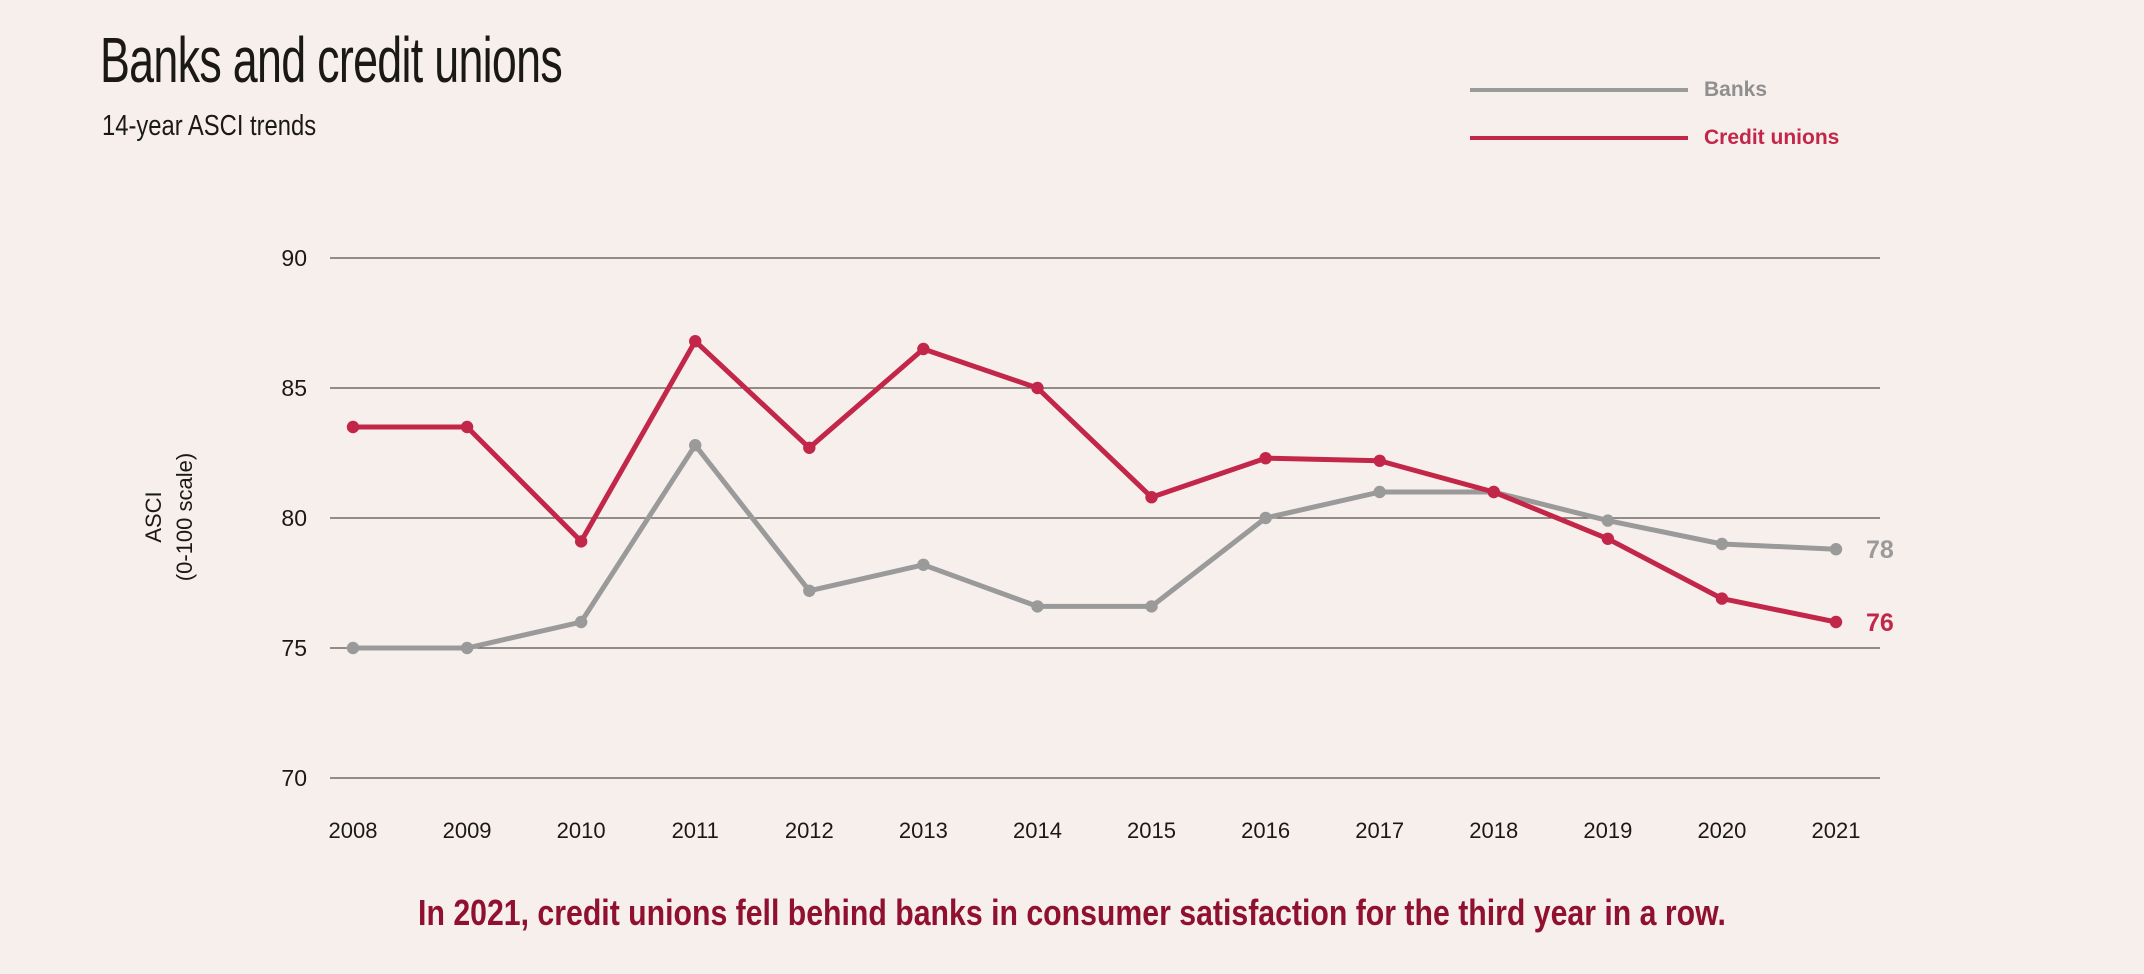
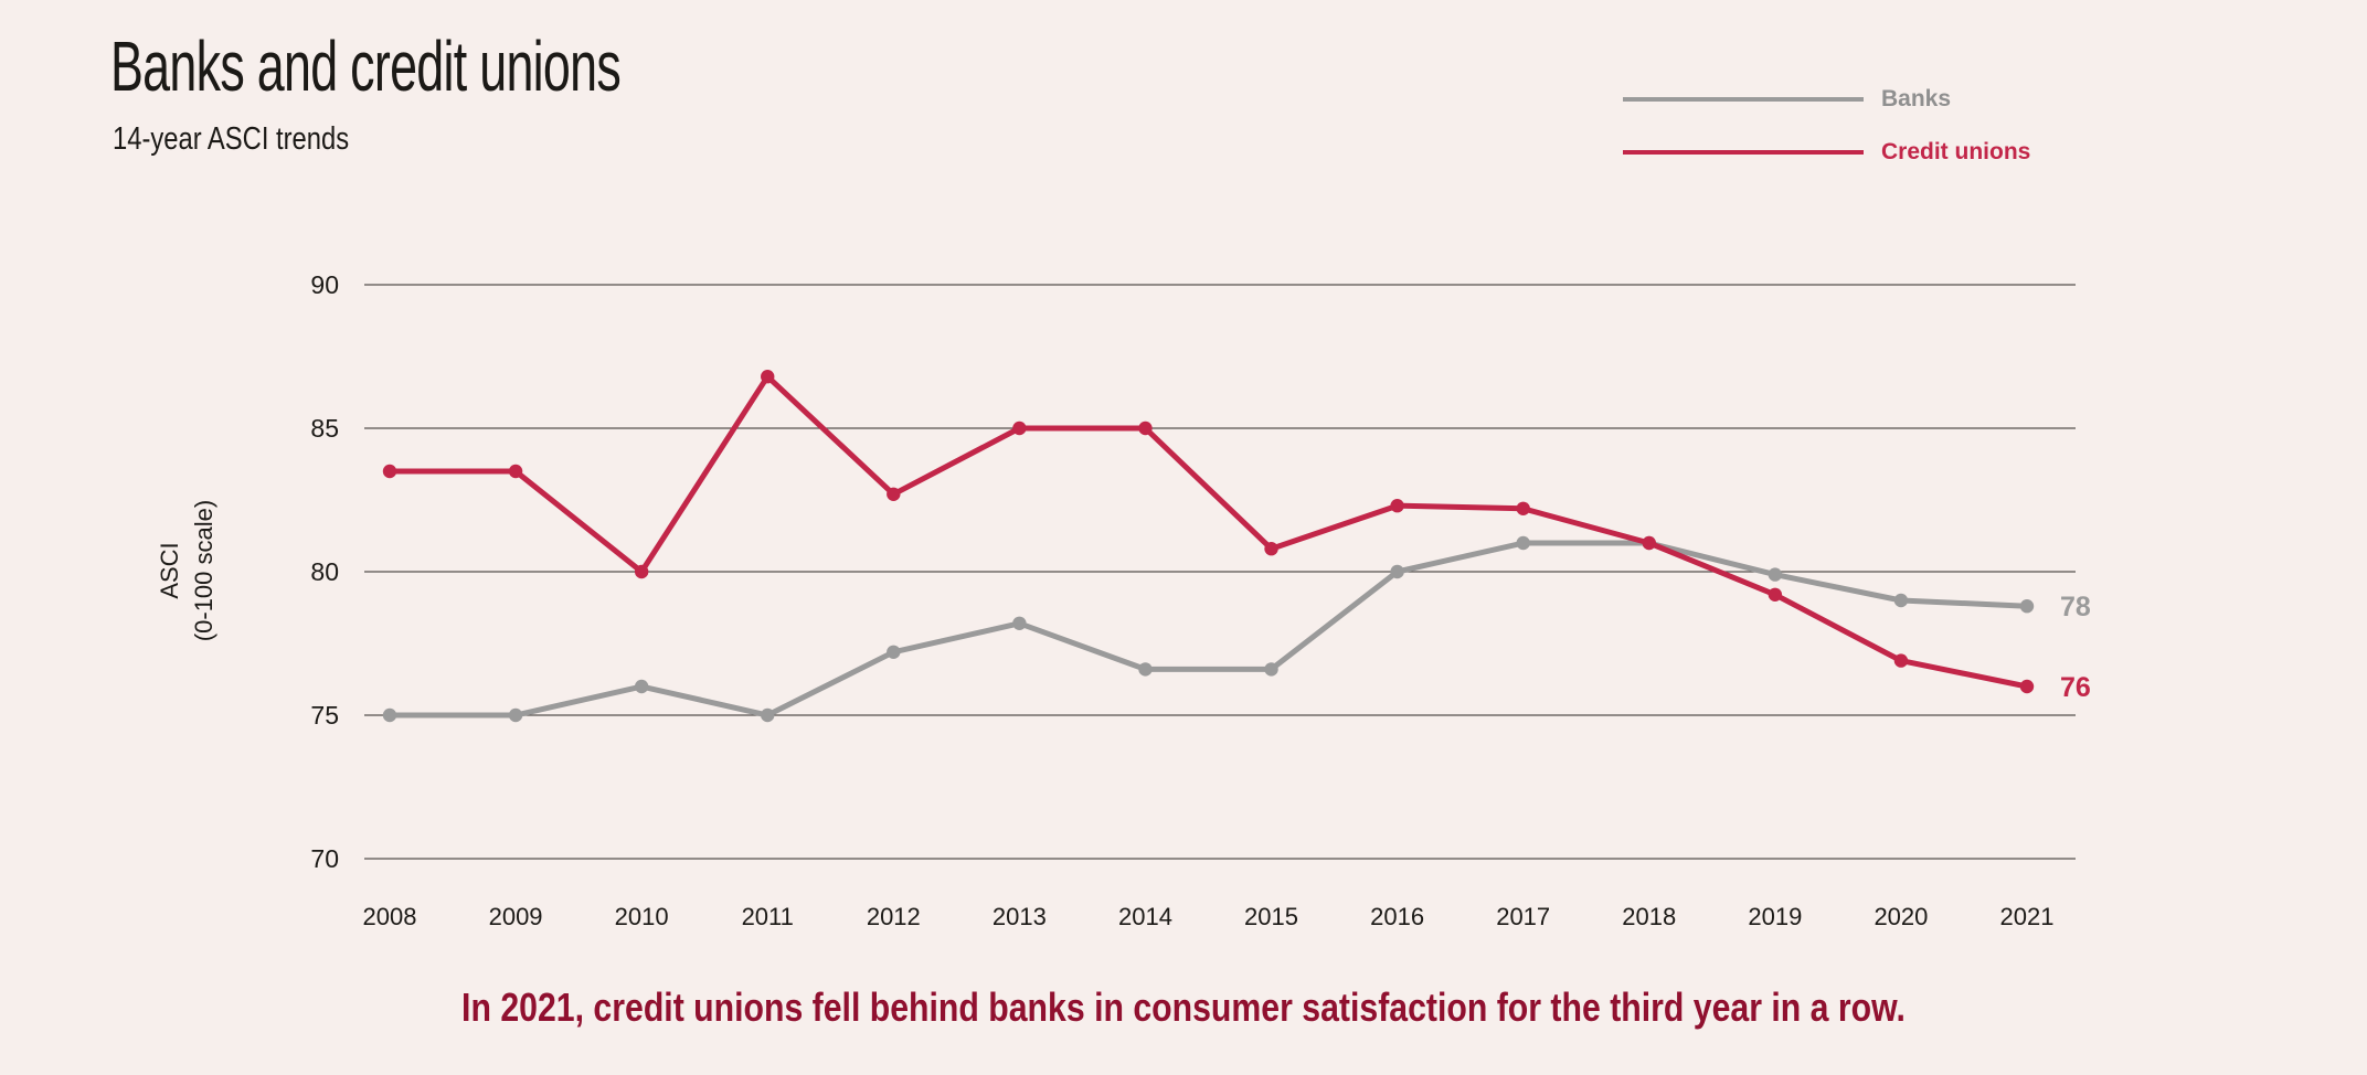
Credit unions/2010: 79.1 -> 80.0
Banks/2011: 82.8 -> 75.0
Credit unions/2013: 86.5 -> 85.0
